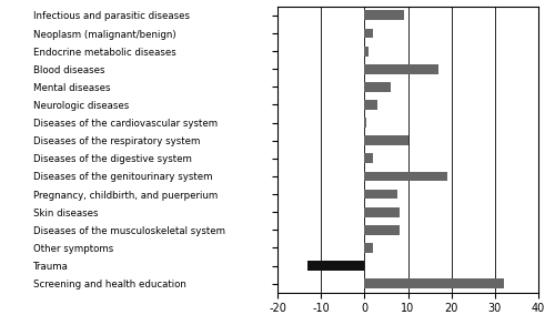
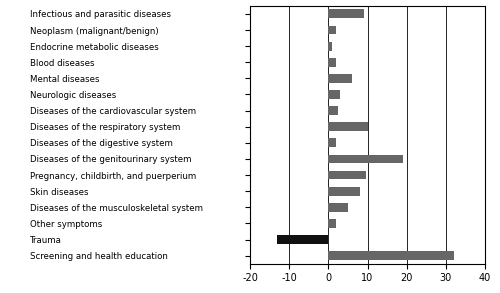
Blood diseases: 17.0 -> 2.0
Diseases of the cardiovascular system: 0.5 -> 2.5
Pregnancy, childbirth, and puerperium: 7.5 -> 9.5
Diseases of the musculoskeletal system: 8.0 -> 5.0
